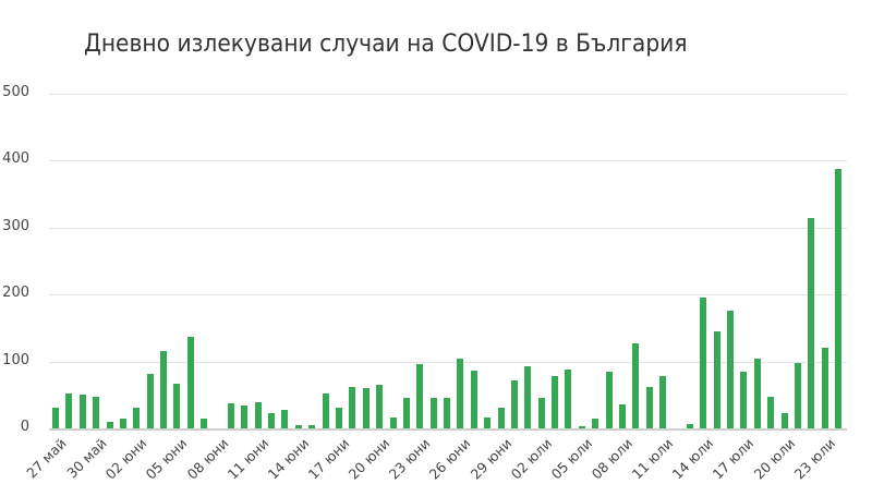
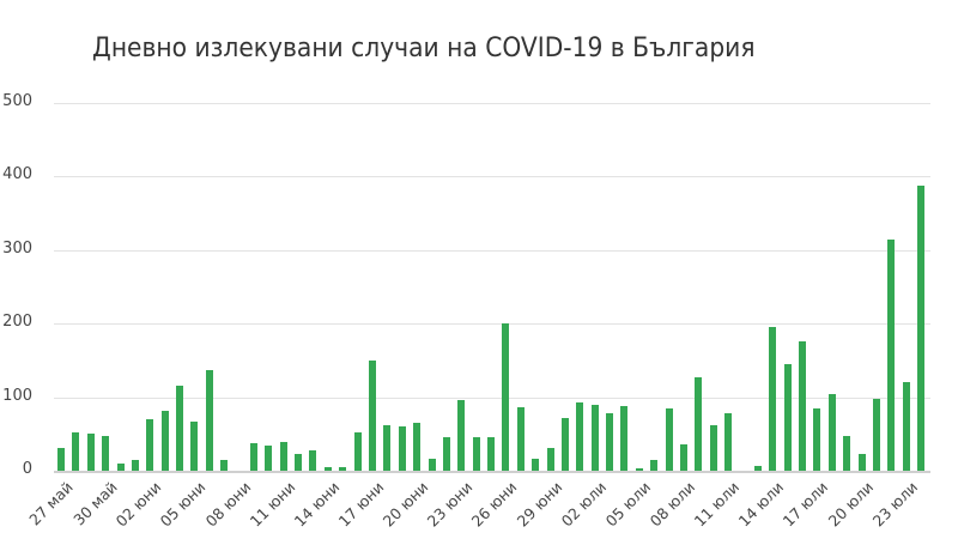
02 юни: 30 -> 70
17 юни: 30 -> 150
26 юни: 100 -> 200
02 юли: 40 -> 90
